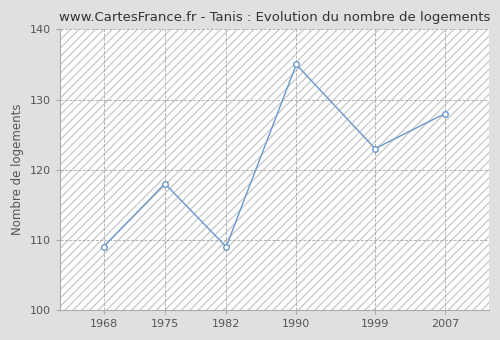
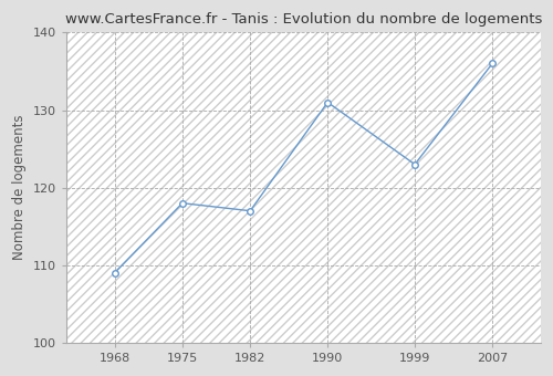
1982: 109 -> 117
1990: 135 -> 131
2007: 128 -> 136
